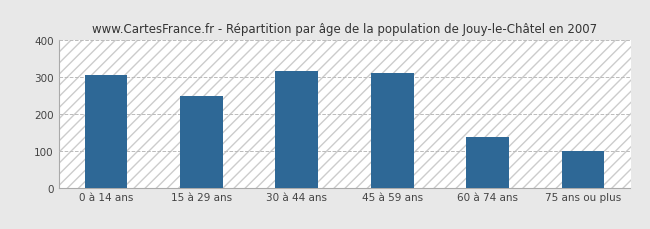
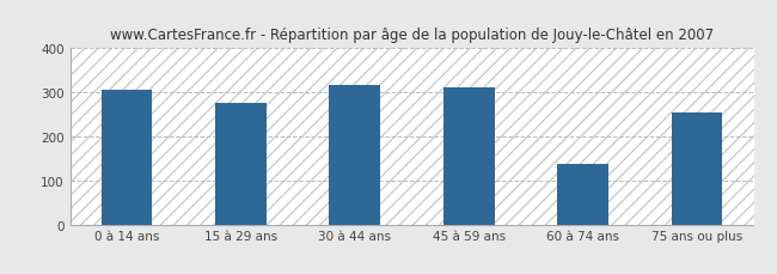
15 à 29 ans: 248 -> 275
75 ans ou plus: 100 -> 255
